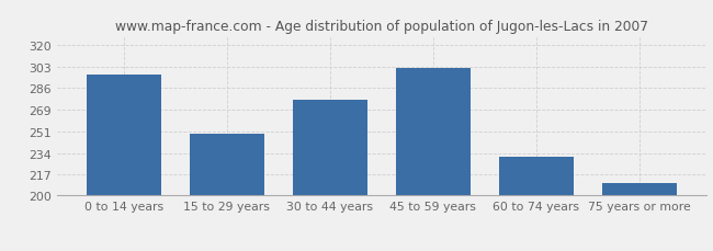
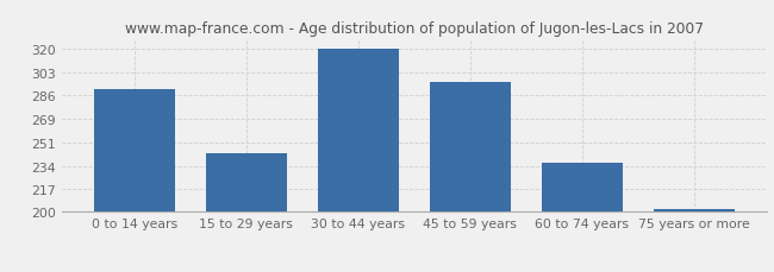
0 to 14 years: 297 -> 291
15 to 29 years: 249 -> 243
30 to 44 years: 277 -> 320
45 to 59 years: 302 -> 296
60 to 74 years: 231 -> 236
75 years or more: 210 -> 202
